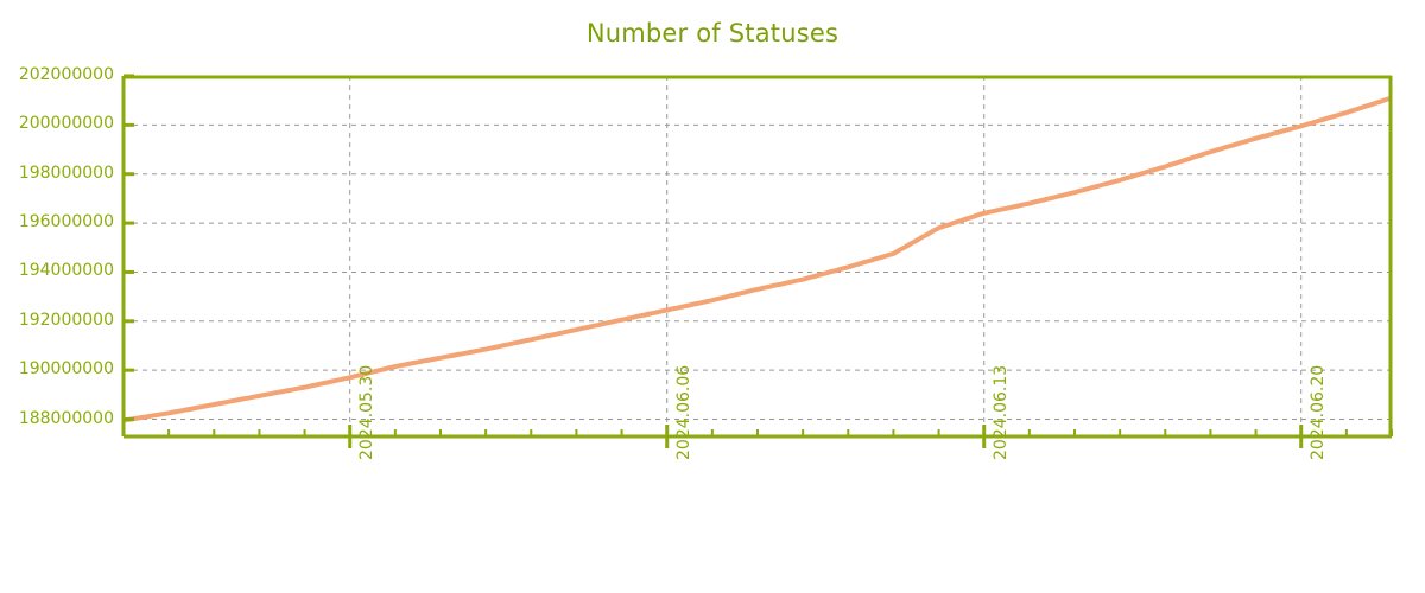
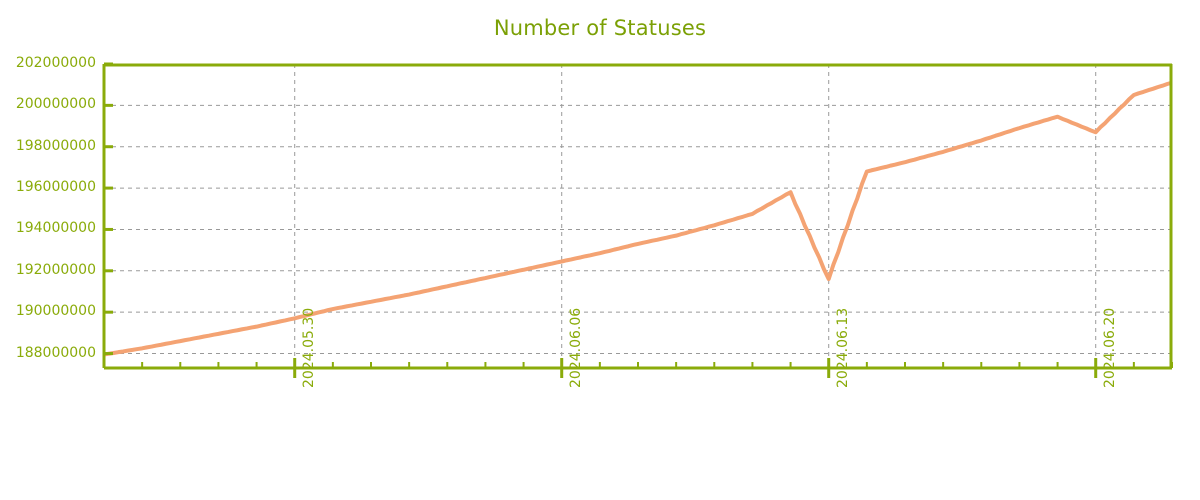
2024.06.13: 196400000 -> 191600000
2024.06.20: 200000000 -> 198700000
